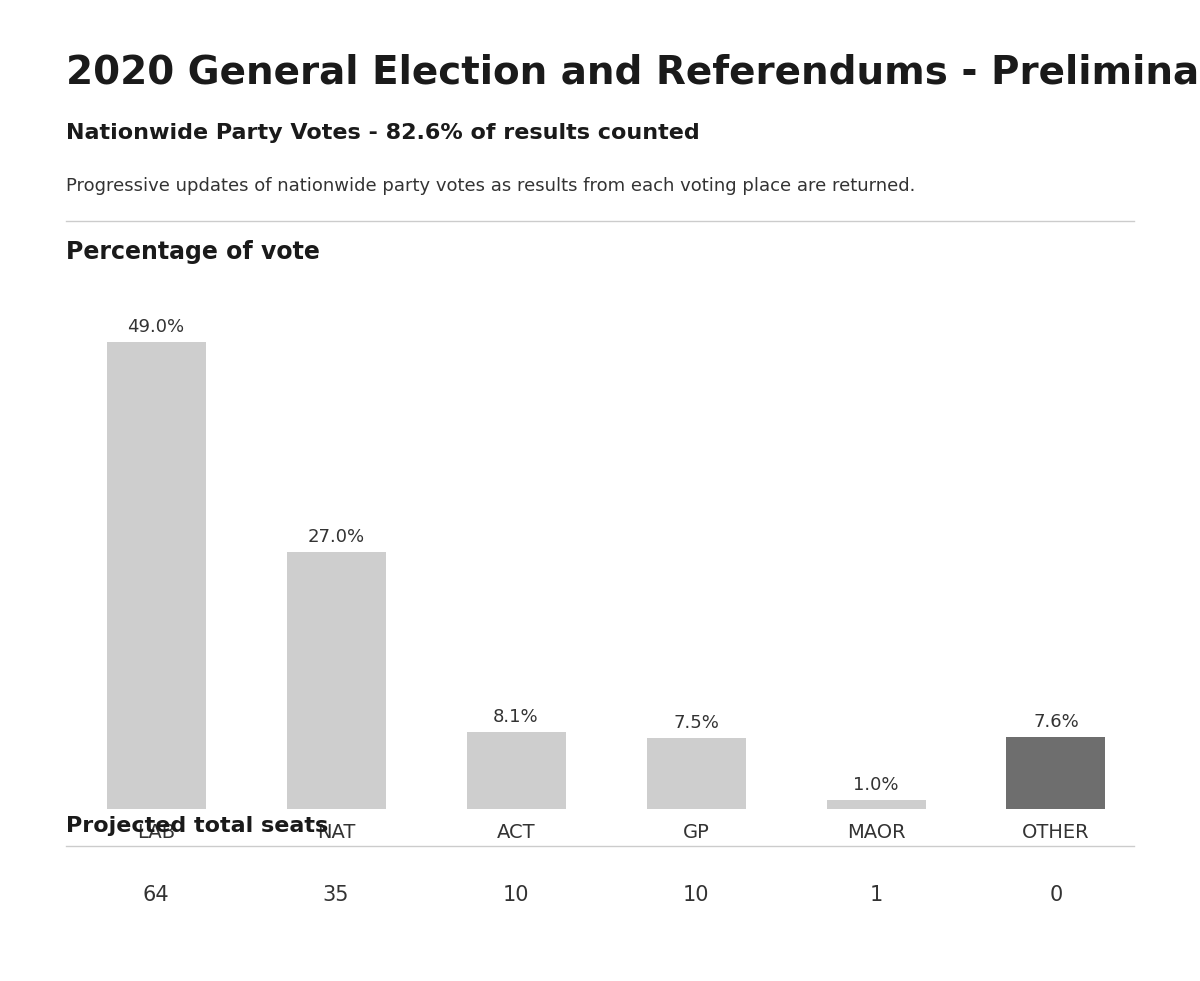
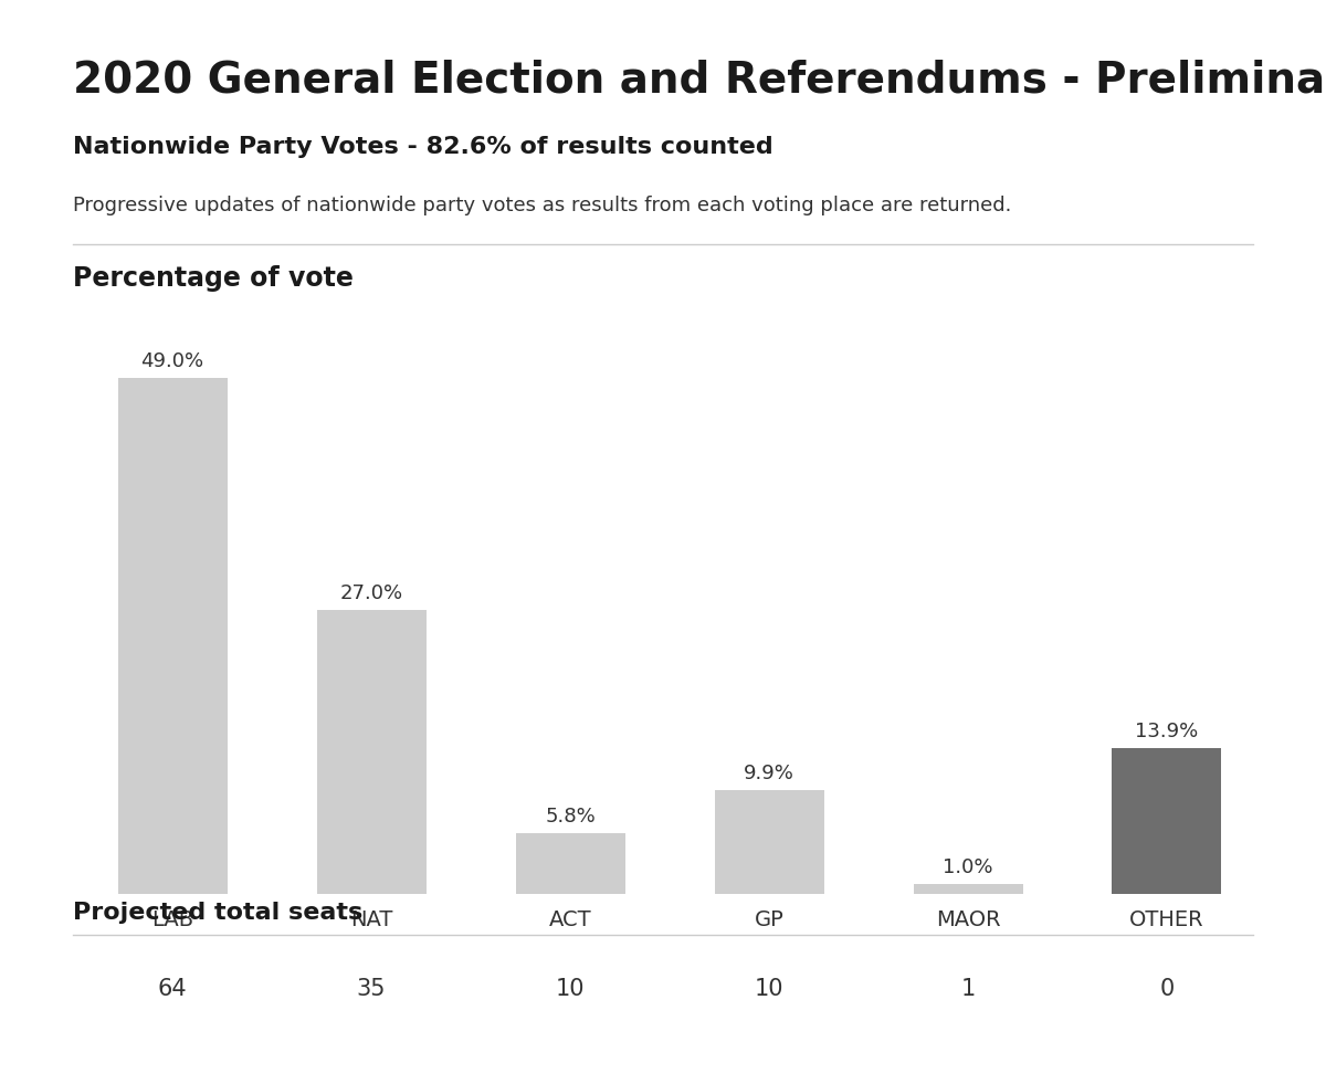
ACT: 8.1% -> 5.8%
GP: 7.5% -> 9.9%
OTHER: 7.6% -> 13.9%
